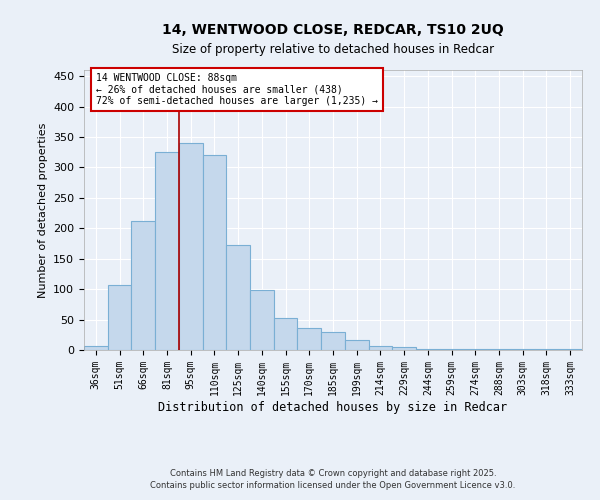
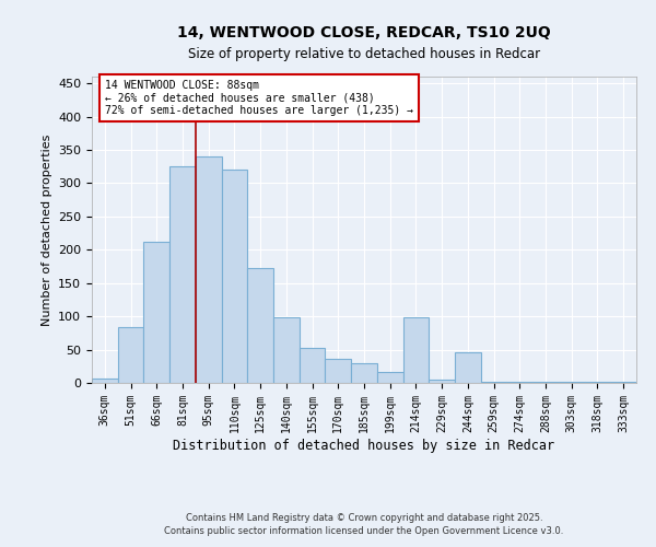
51sqm: 107 -> 84
214sqm: 7 -> 98
244sqm: 2 -> 46
